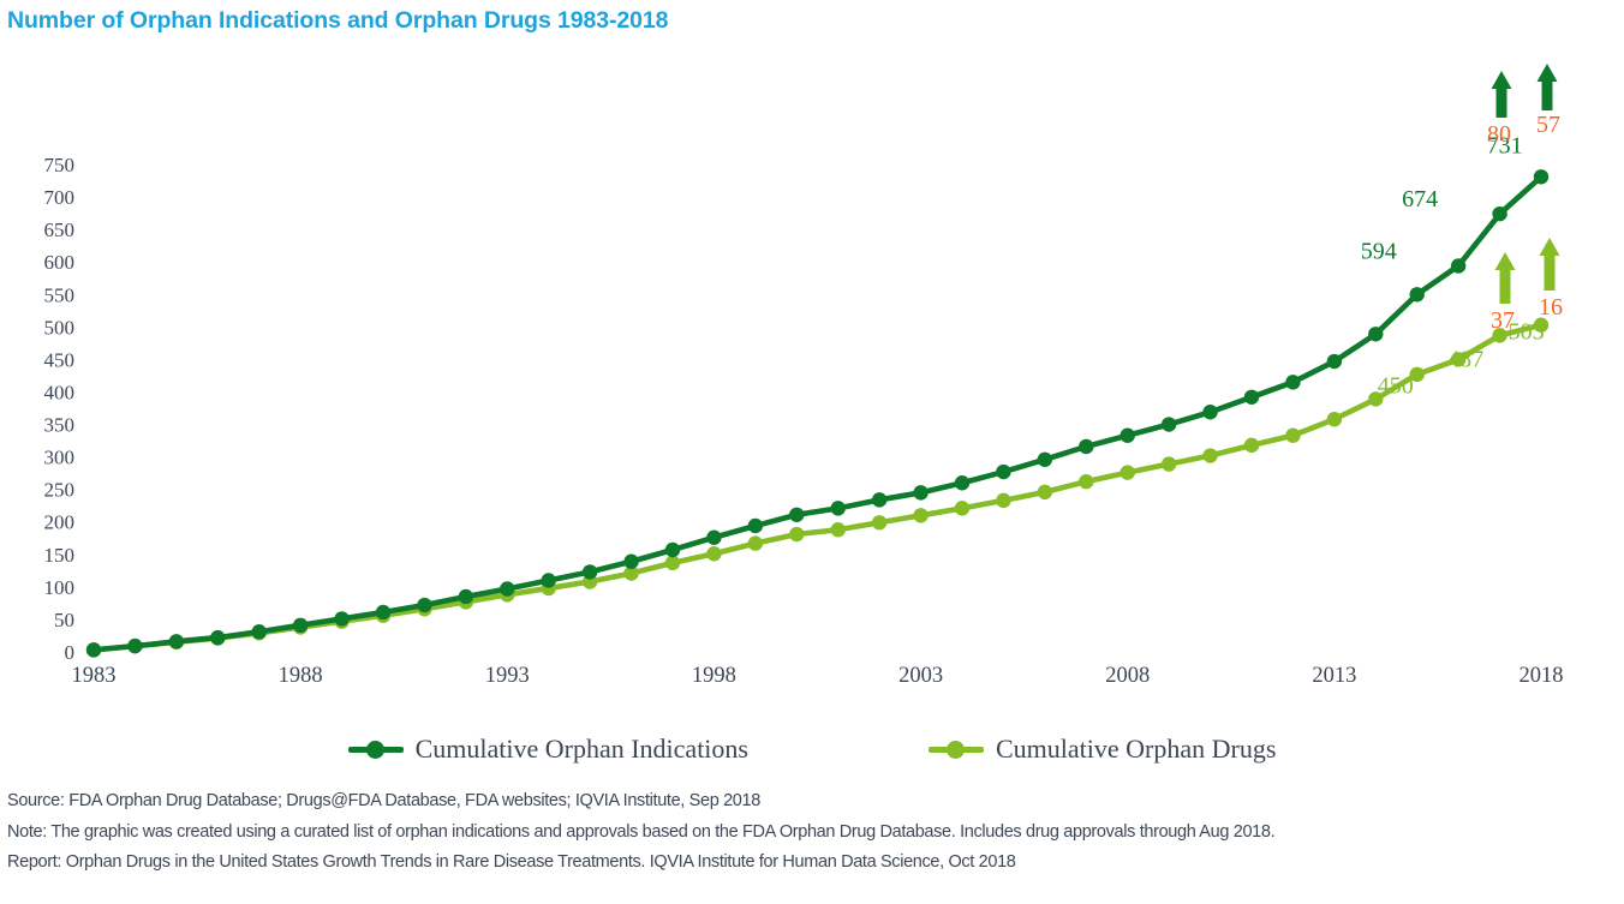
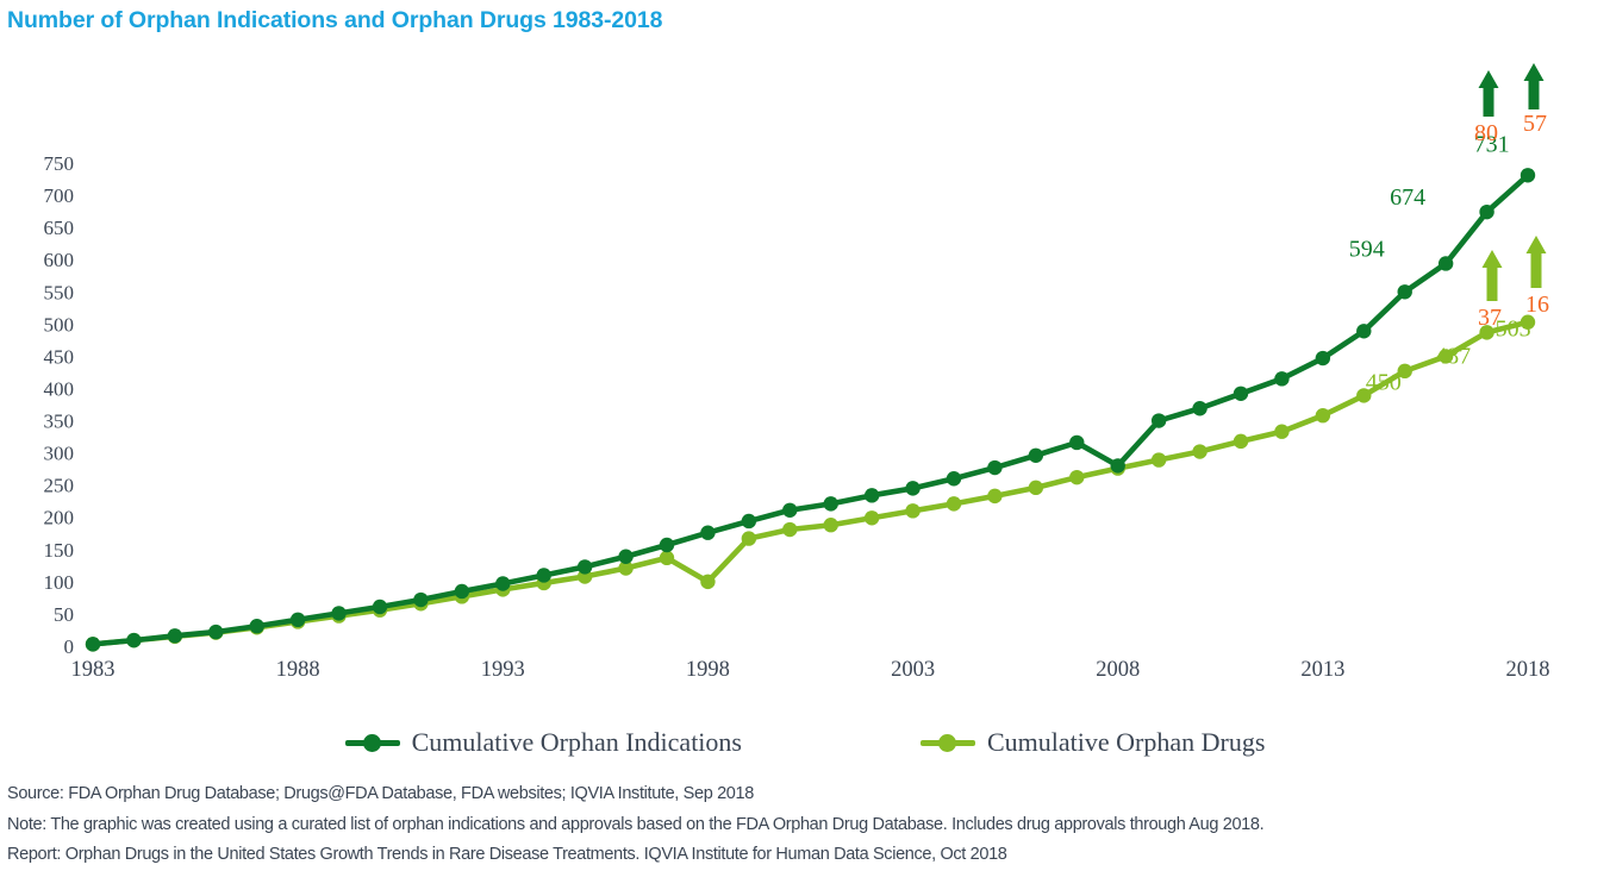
Cumulative Orphan Drugs/1998: 150 -> 100
Cumulative Orphan Indications/2008: 330 -> 280
